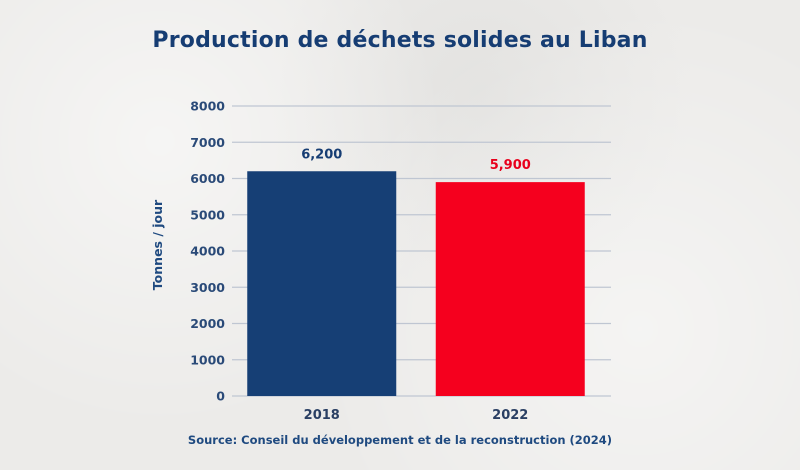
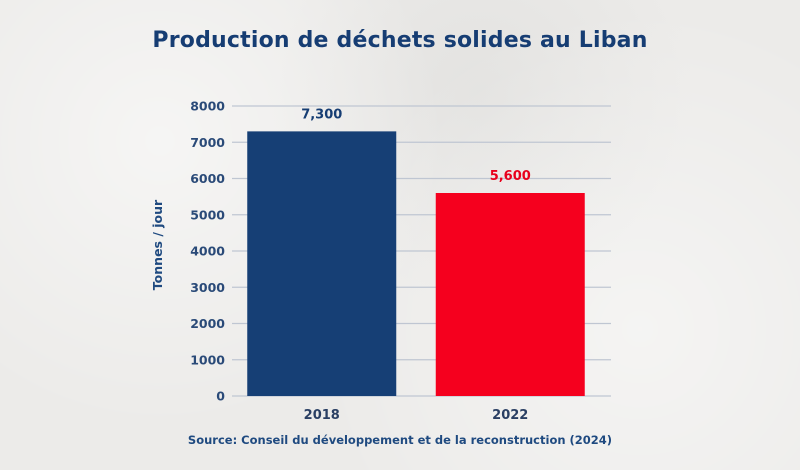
2018: 6,200 -> 7,300
2022: 5,900 -> 5,600
